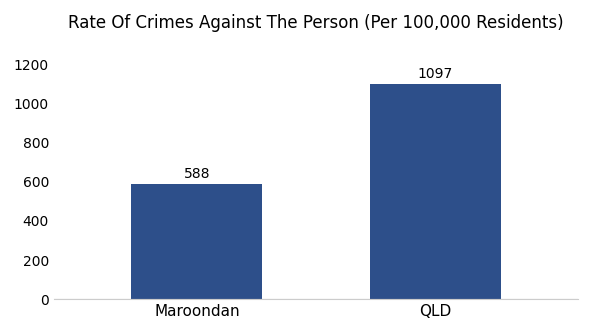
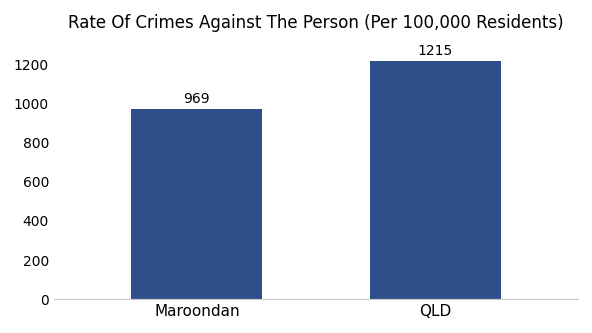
Maroondan: 588 -> 969
QLD: 1097 -> 1215
